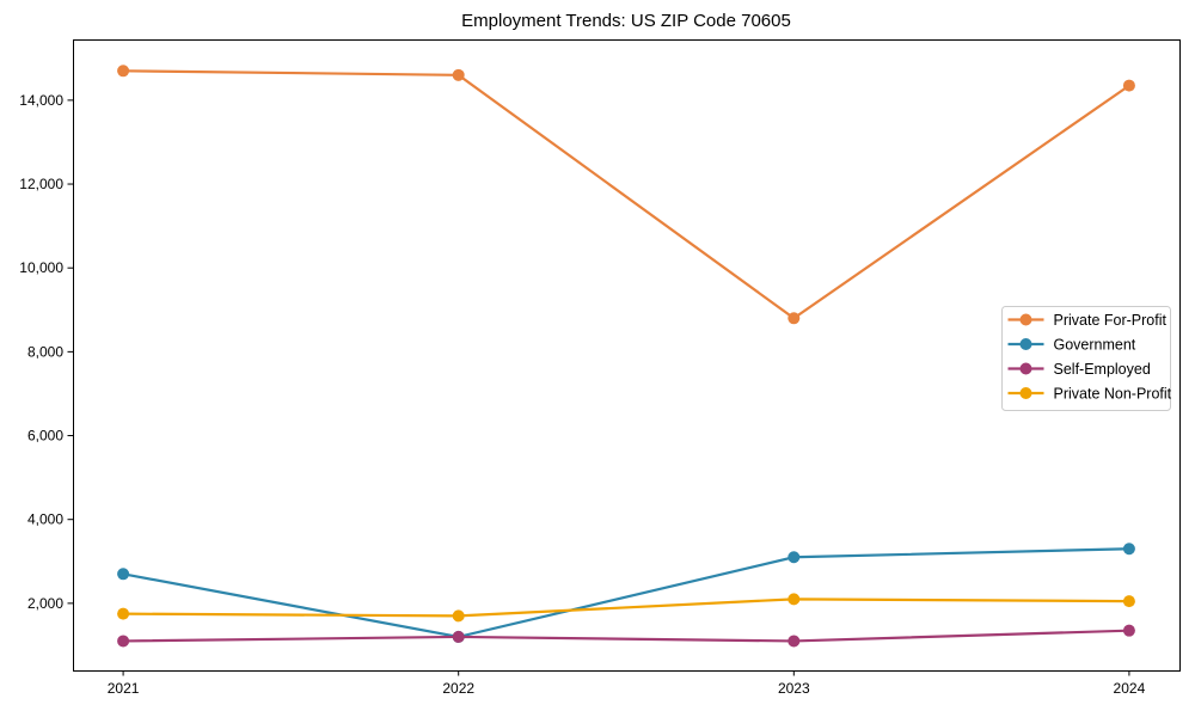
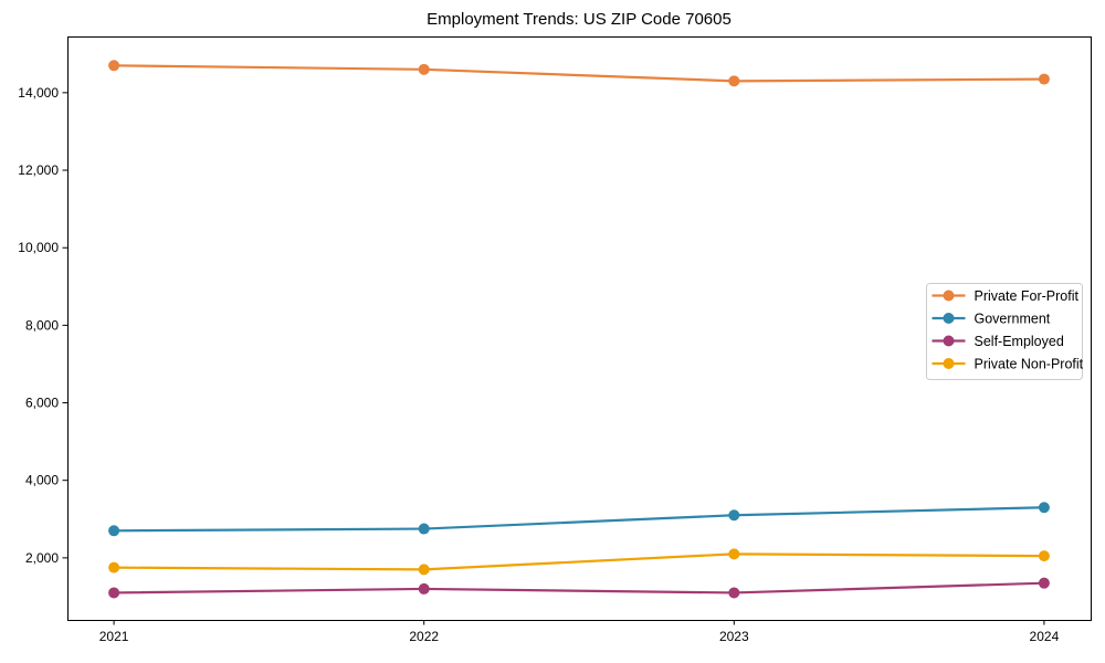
Government/2022: 1200 -> 2800
Private For-Profit/2023: 8800 -> 14300
